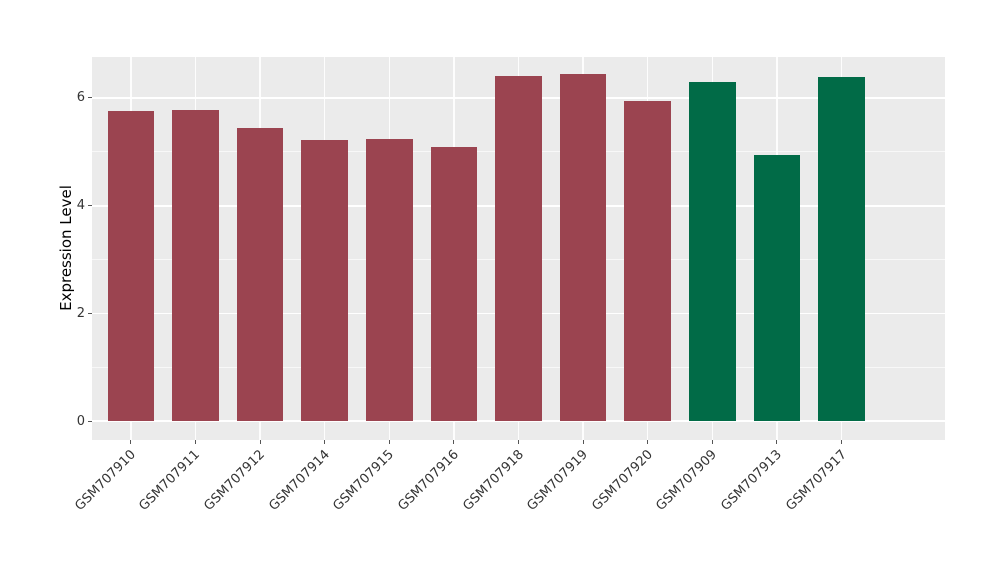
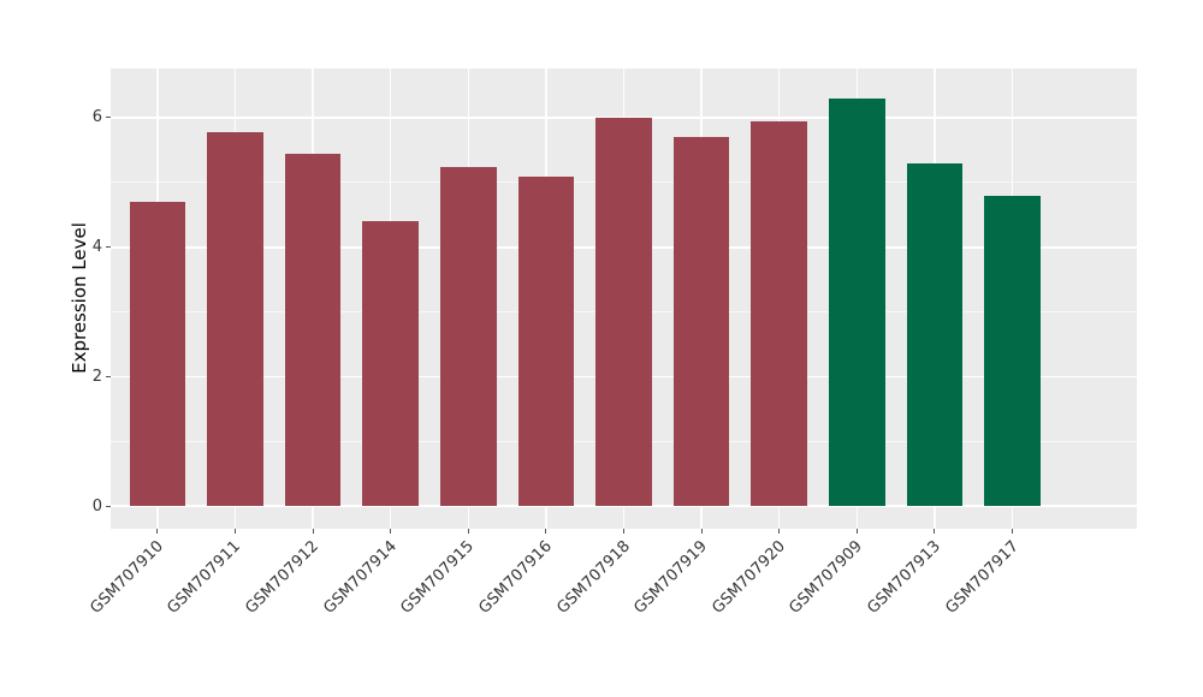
GSM707910: 5.8 -> 4.7
GSM707914: 5.2 -> 4.4
GSM707918: 6.4 -> 6.0
GSM707919: 6.5 -> 5.7
GSM707913: 5.0 -> 5.3
GSM707917: 6.4 -> 4.8
